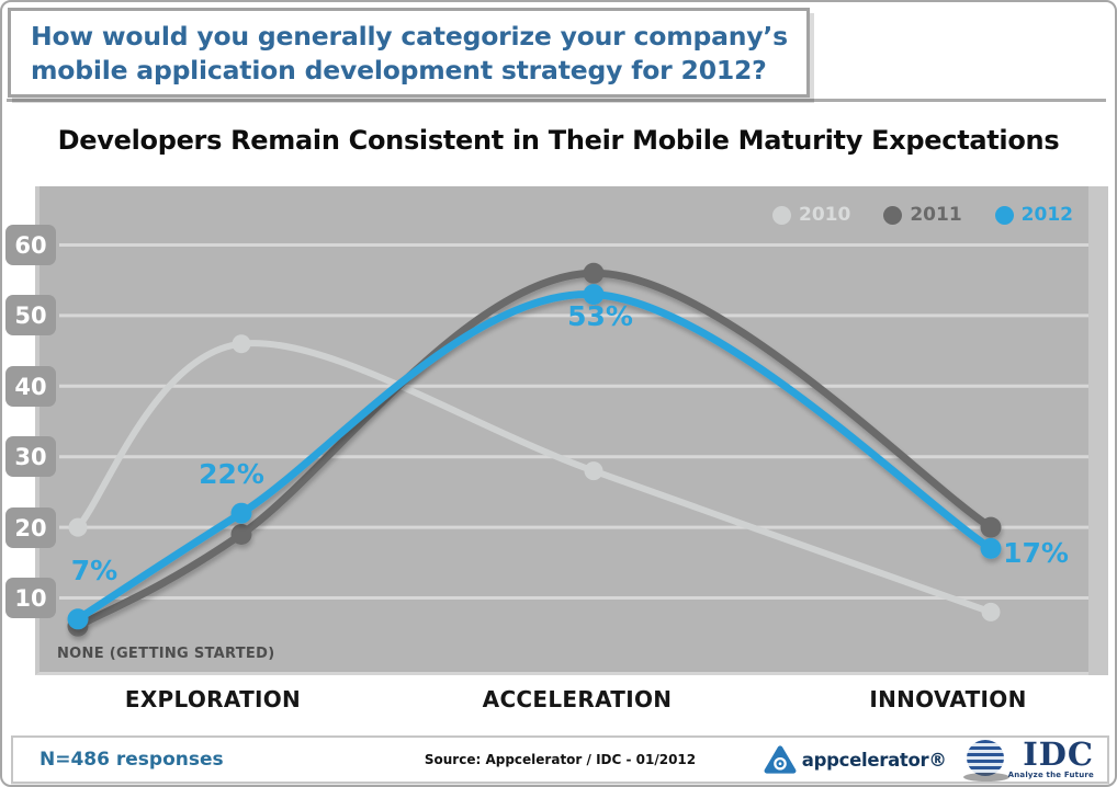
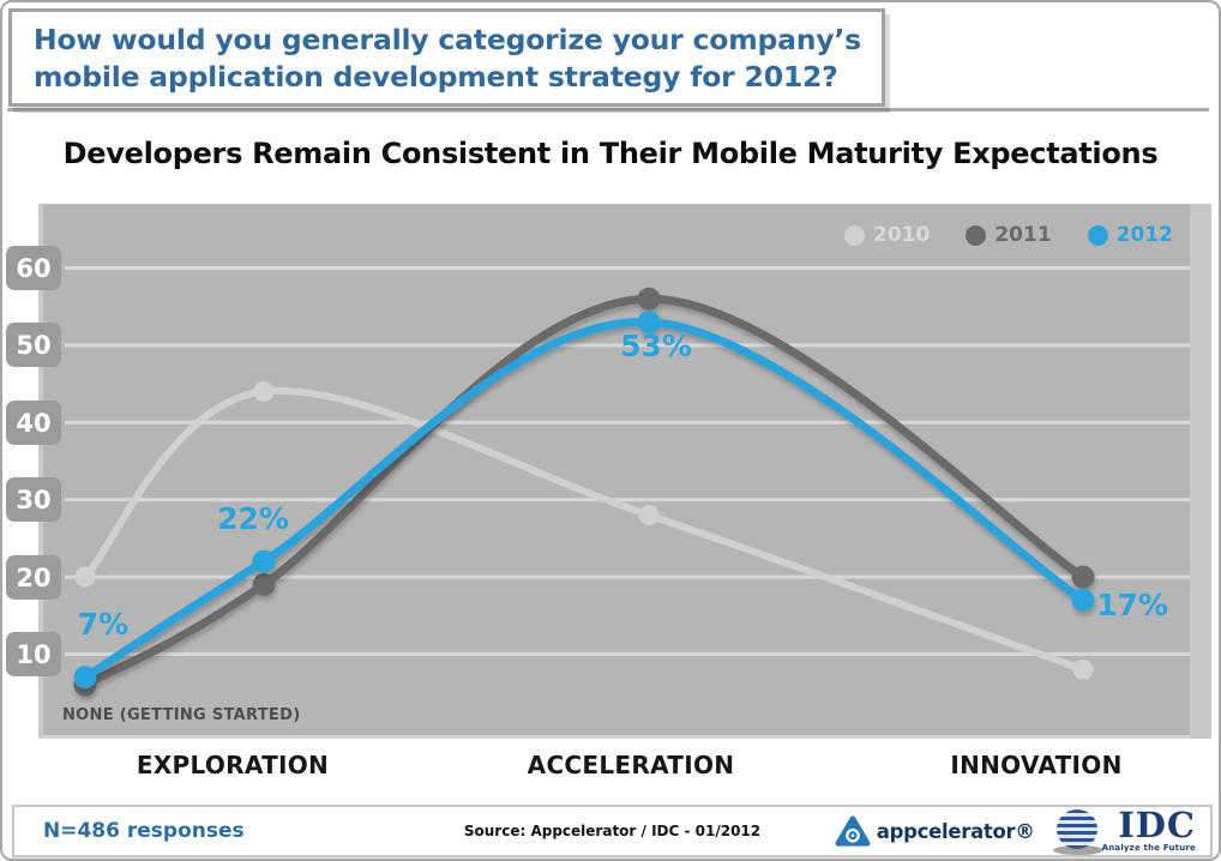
2010/EXPLORATION: 46 -> 44
